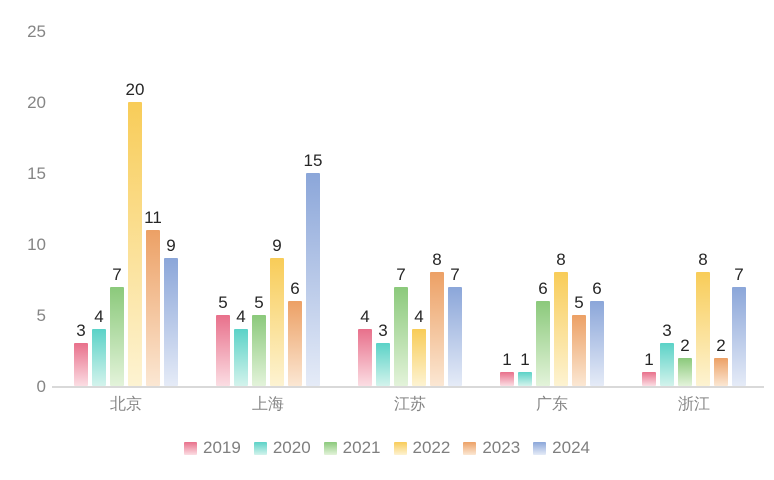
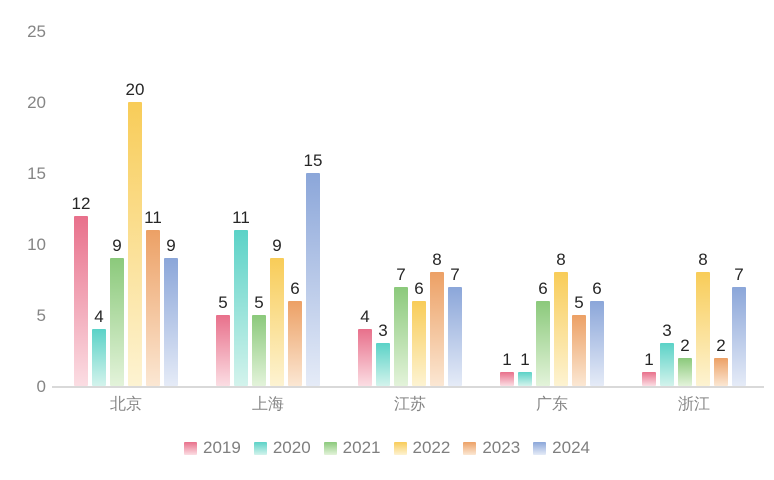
2019/北京: 3 -> 12
2021/北京: 7 -> 9
2020/上海: 4 -> 11
2022/江苏: 4 -> 6
